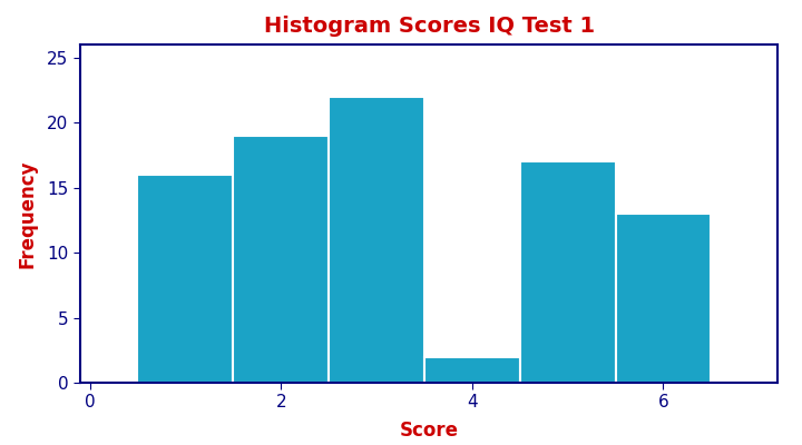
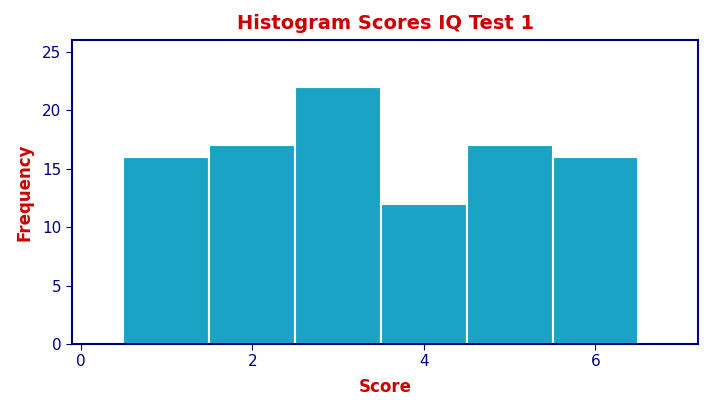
2: 19 -> 17
4: 2 -> 12
6: 13 -> 16
